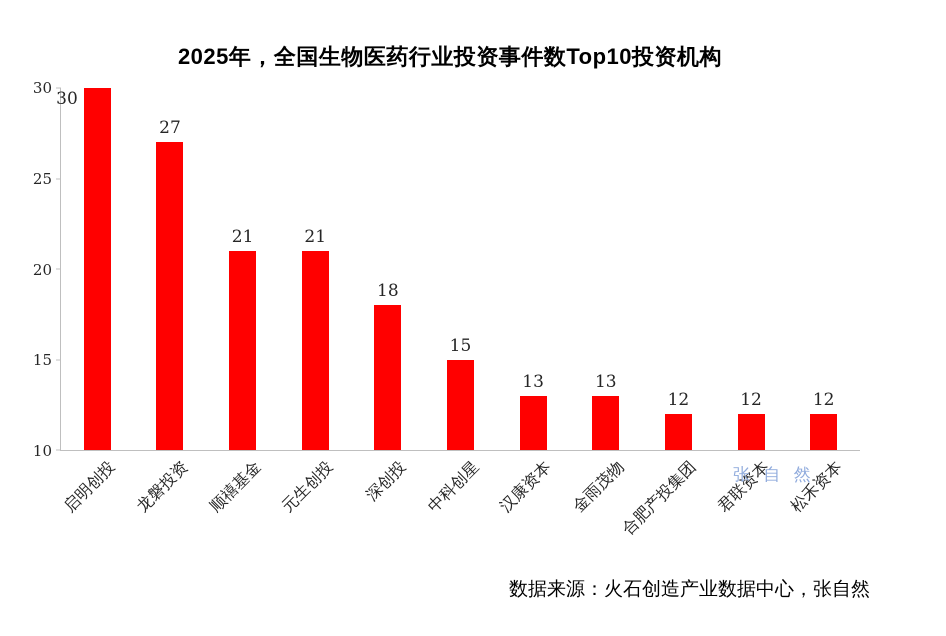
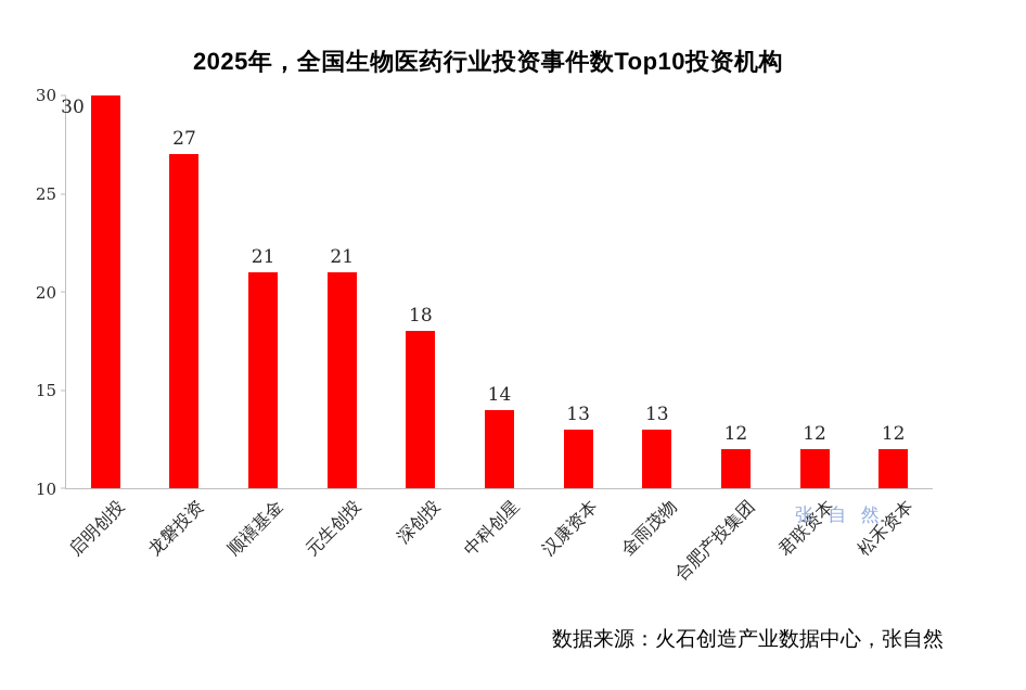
中科创星: 15 -> 14
